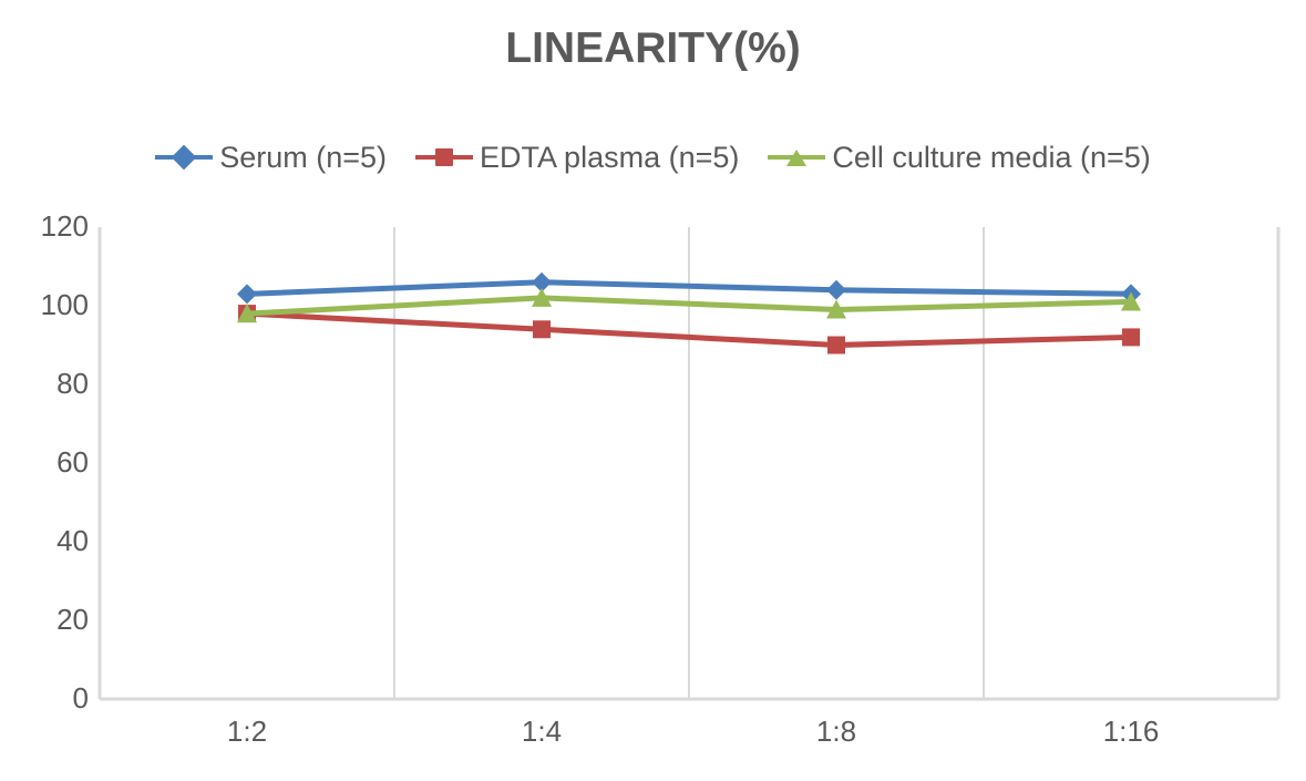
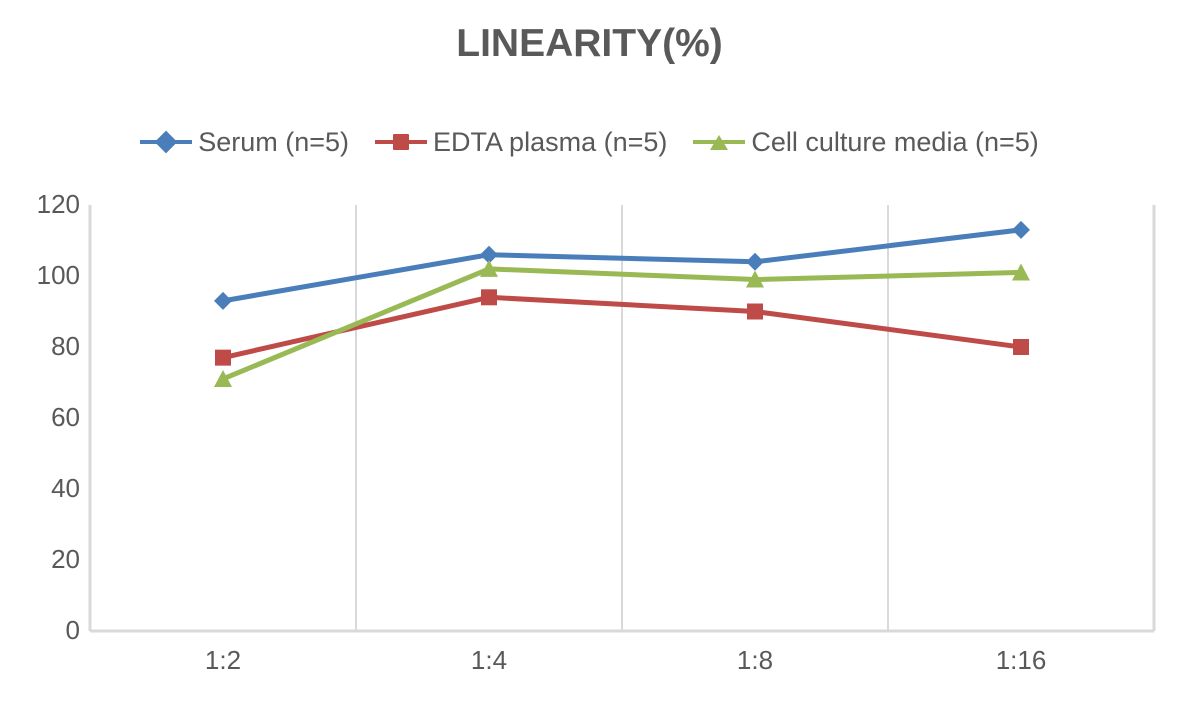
Serum (n=5)/1:2: 103 -> 93
EDTA plasma (n=5)/1:2: 98 -> 77
Cell culture media (n=5)/1:2: 98 -> 71
Serum (n=5)/1:16: 103 -> 113
EDTA plasma (n=5)/1:16: 92 -> 80
